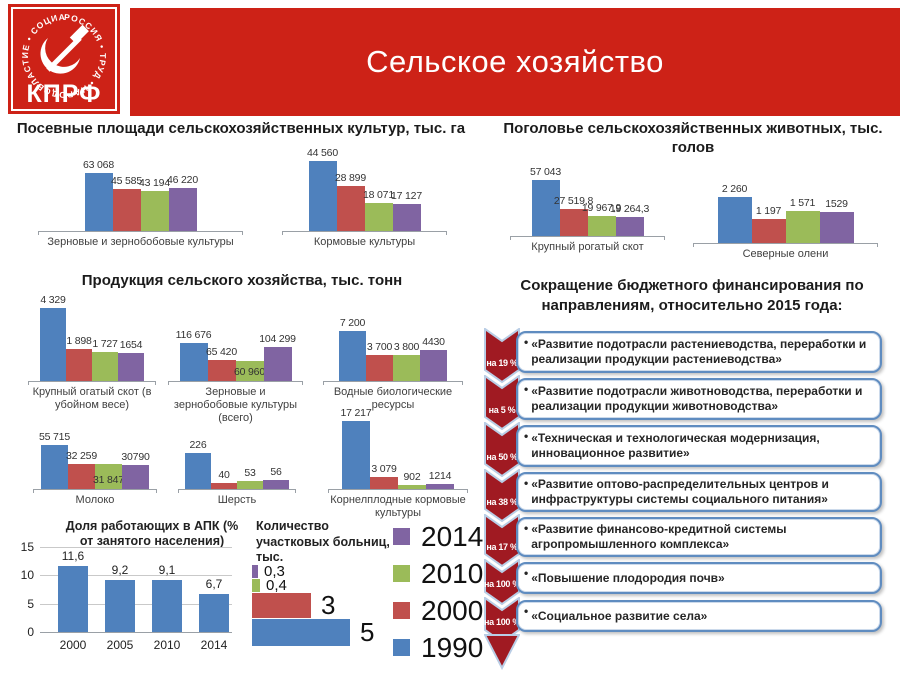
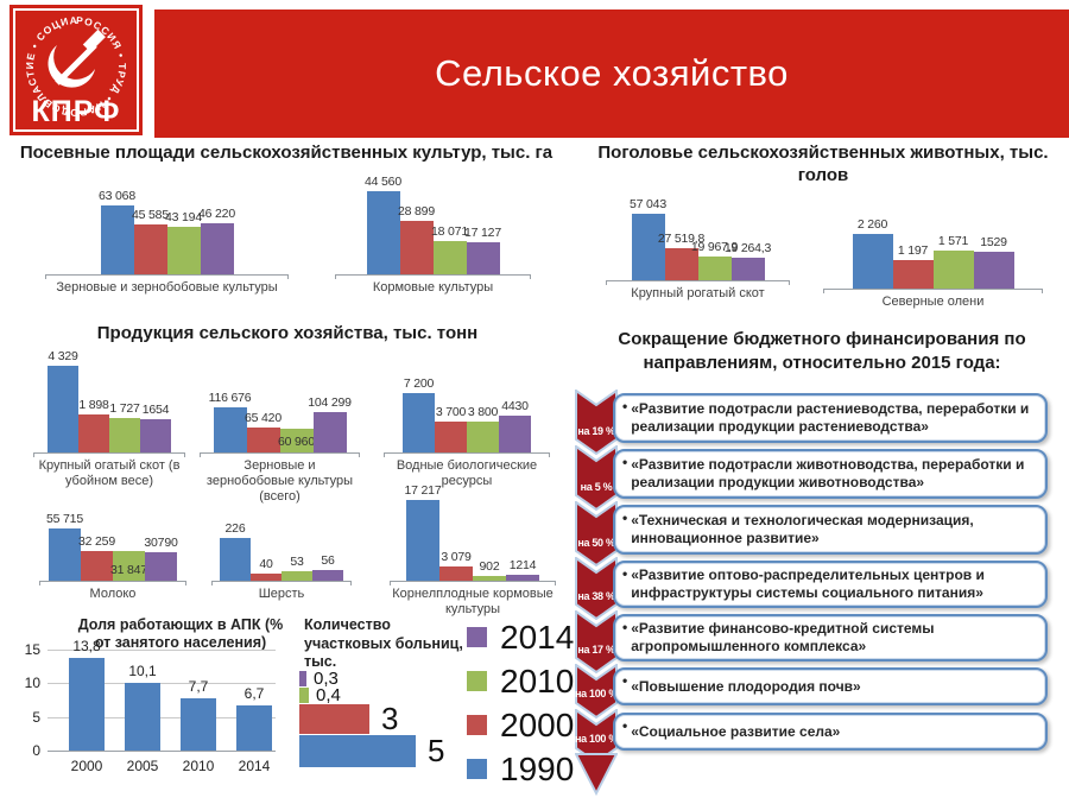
Доля работающих в АПК (% от занятого населения)/2000: 11,6 -> 13,8
Доля работающих в АПК (% от занятого населения)/2005: 9,2 -> 10,1
Доля работающих в АПК (% от занятого населения)/2010: 9,1 -> 7,7
